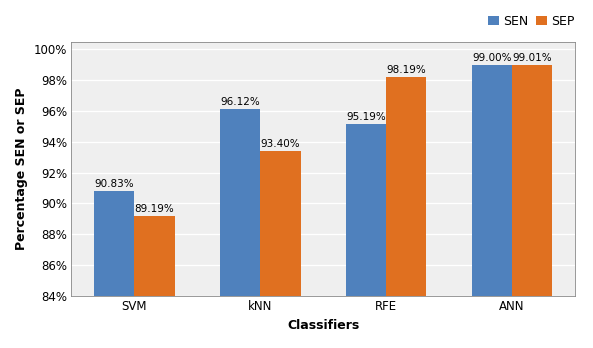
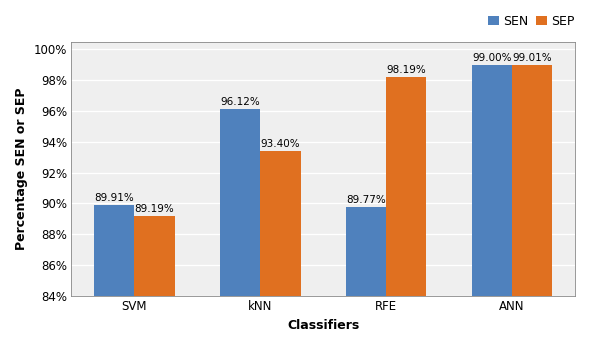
SEN/SVM: 90.83% -> 89.91%
SEN/RFE: 95.19% -> 89.77%
